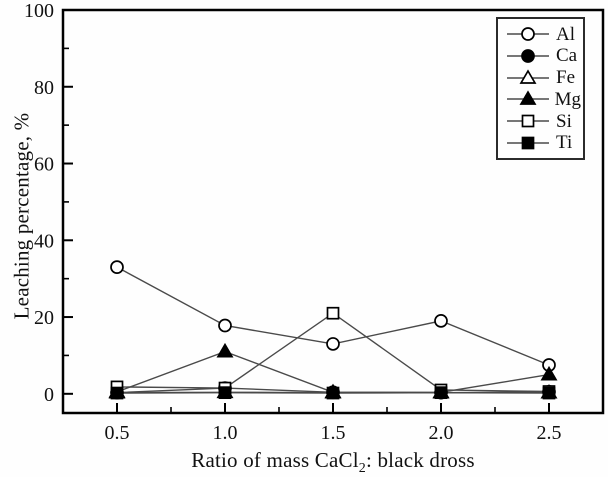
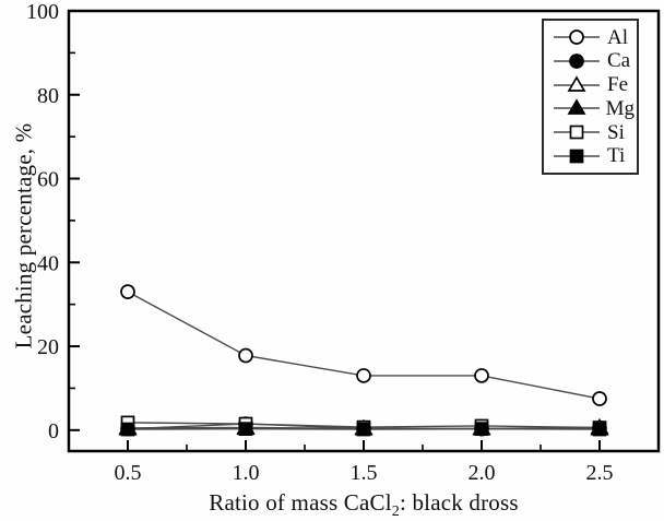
Mg/1.0: 11 -> 1
Si/1.5: 21 -> 1
Al/2.0: 19 -> 13
Mg/2.5: 5 -> 1
